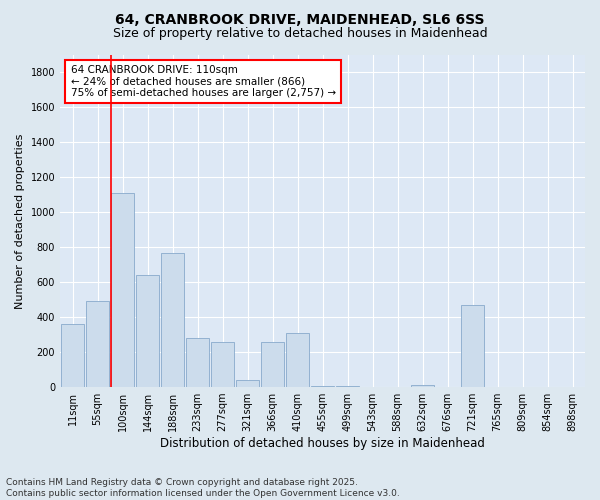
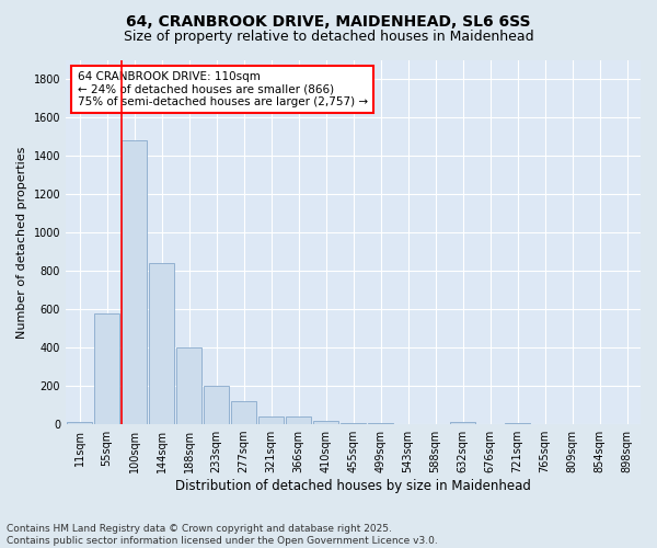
11sqm: 360 -> 10
55sqm: 490 -> 580
100sqm: 1110 -> 1480
144sqm: 640 -> 840
188sqm: 770 -> 400
233sqm: 280 -> 200
277sqm: 260 -> 120
366sqm: 260 -> 40
410sqm: 310 -> 20
721sqm: 470 -> 10
